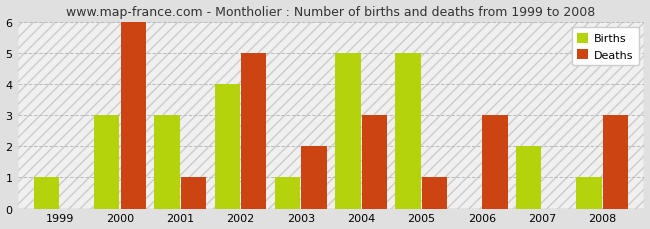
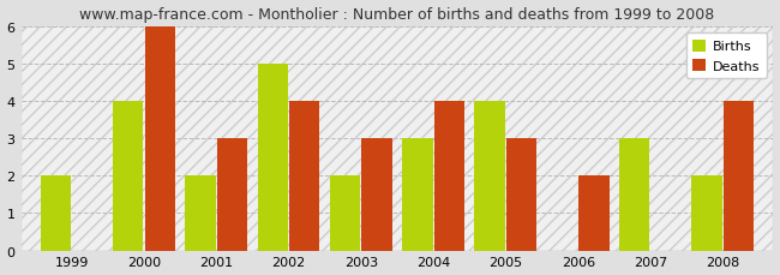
Births/1999: 1 -> 2
Births/2000: 3 -> 4
Births/2001: 3 -> 2
Deaths/2001: 1 -> 3
Births/2002: 4 -> 5
Deaths/2002: 5 -> 4
Births/2003: 1 -> 2
Deaths/2003: 2 -> 3
Births/2004: 5 -> 3
Deaths/2004: 3 -> 4
Births/2005: 5 -> 4
Deaths/2005: 1 -> 3
Deaths/2006: 3 -> 2
Births/2007: 2 -> 3
Births/2008: 1 -> 2
Deaths/2008: 3 -> 4
